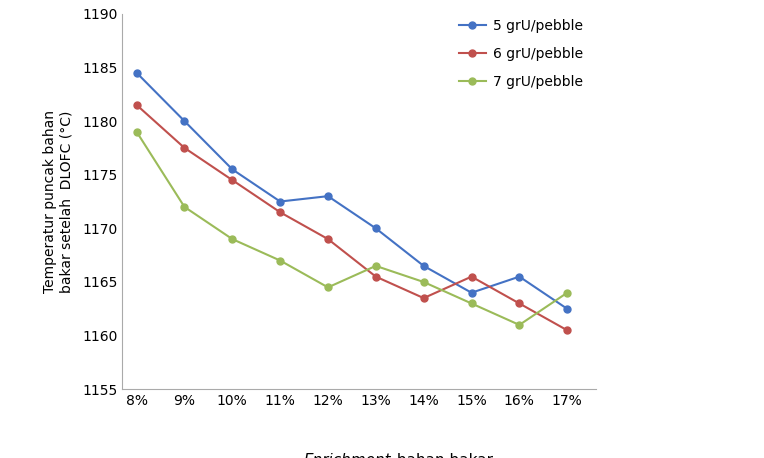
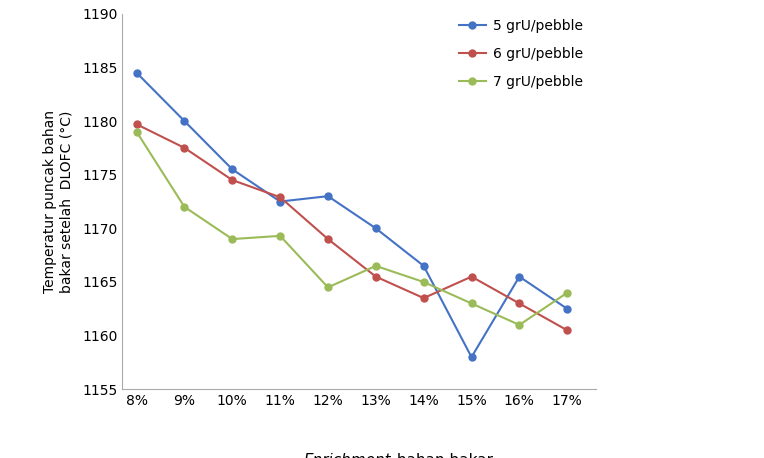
6 grU/pebble/8%: 1181.5 -> 1179.7
6 grU/pebble/11%: 1171.5 -> 1172.9
7 grU/pebble/11%: 1167.0 -> 1169.3
5 grU/pebble/15%: 1164.0 -> 1158.0
